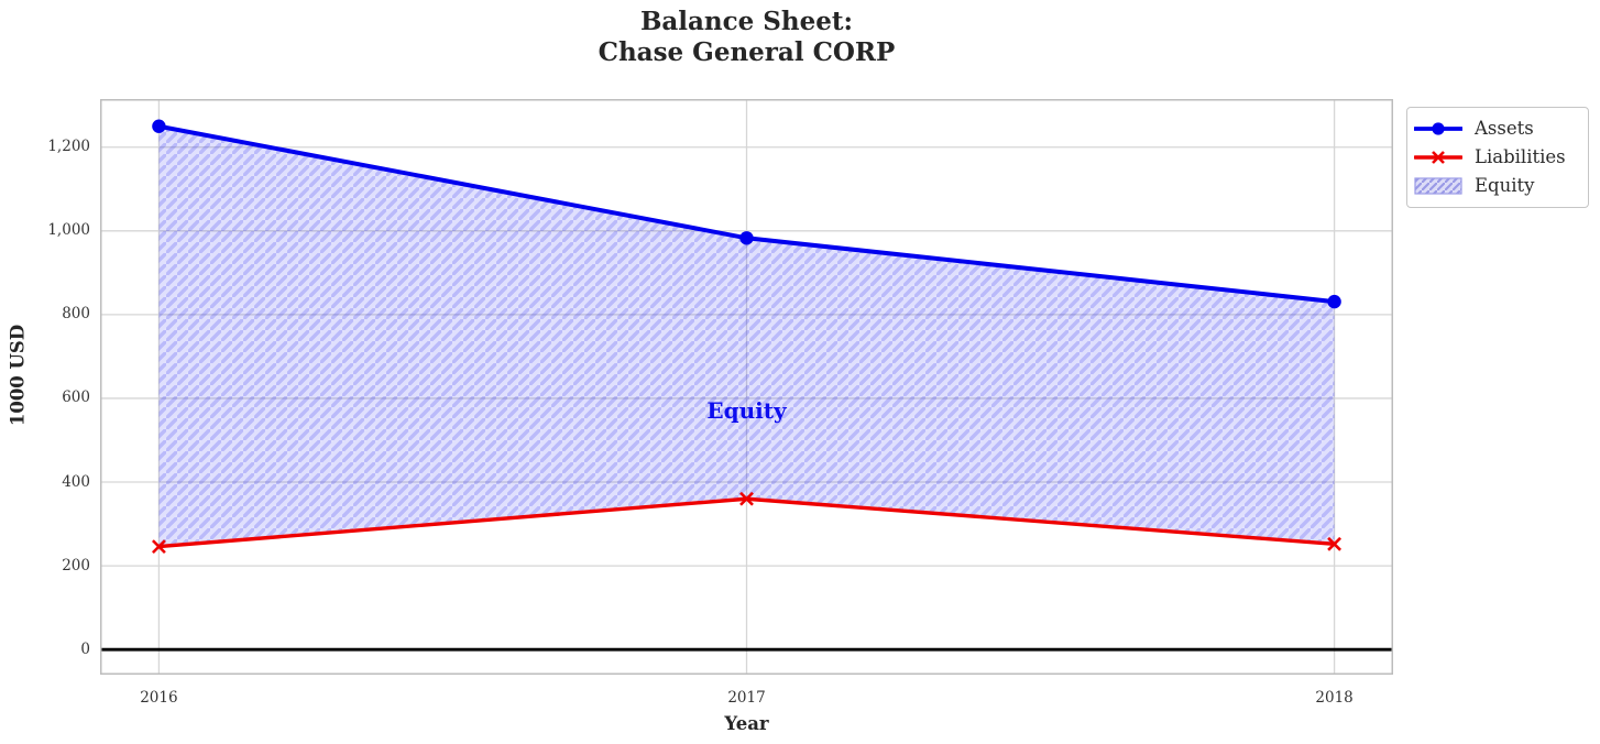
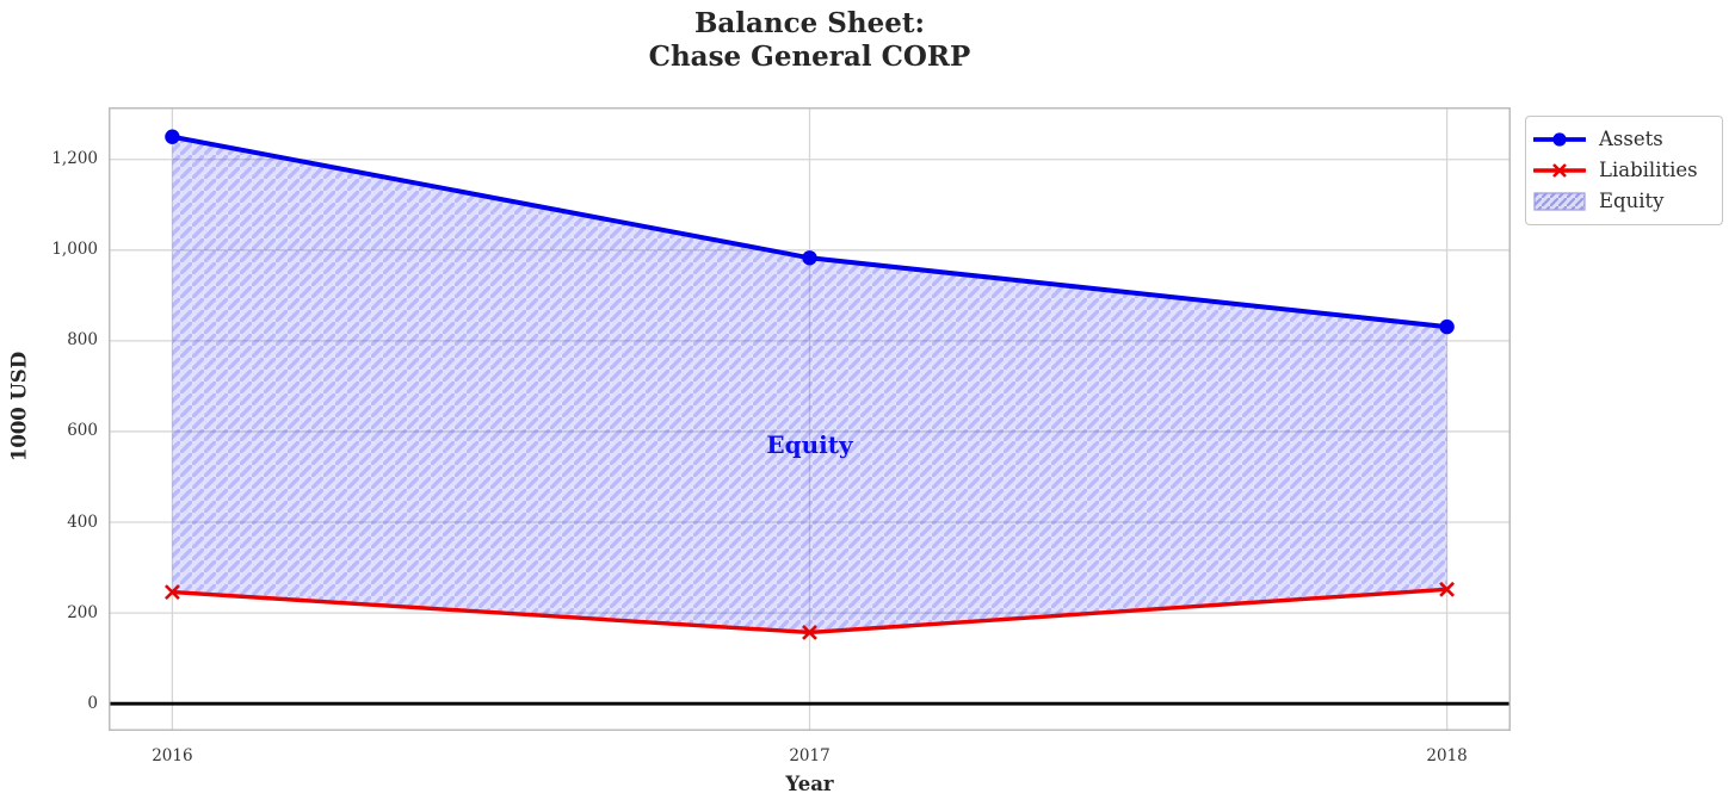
Liabilities/2017: 360 -> 160
